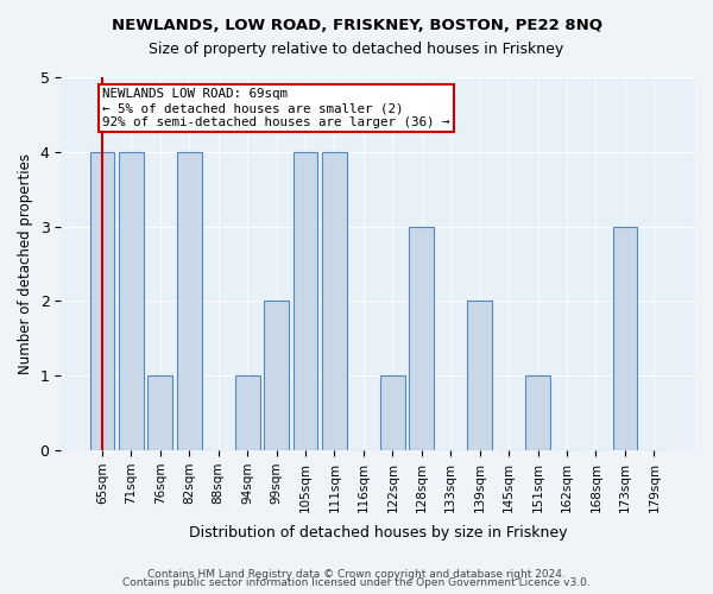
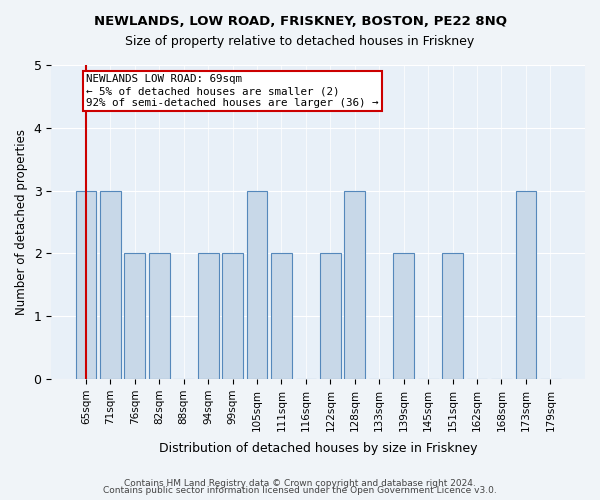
65sqm: 4 -> 3
71sqm: 4 -> 3
76sqm: 1 -> 2
82sqm: 4 -> 2
94sqm: 1 -> 2
105sqm: 4 -> 3
111sqm: 4 -> 2
122sqm: 1 -> 2
151sqm: 1 -> 2
